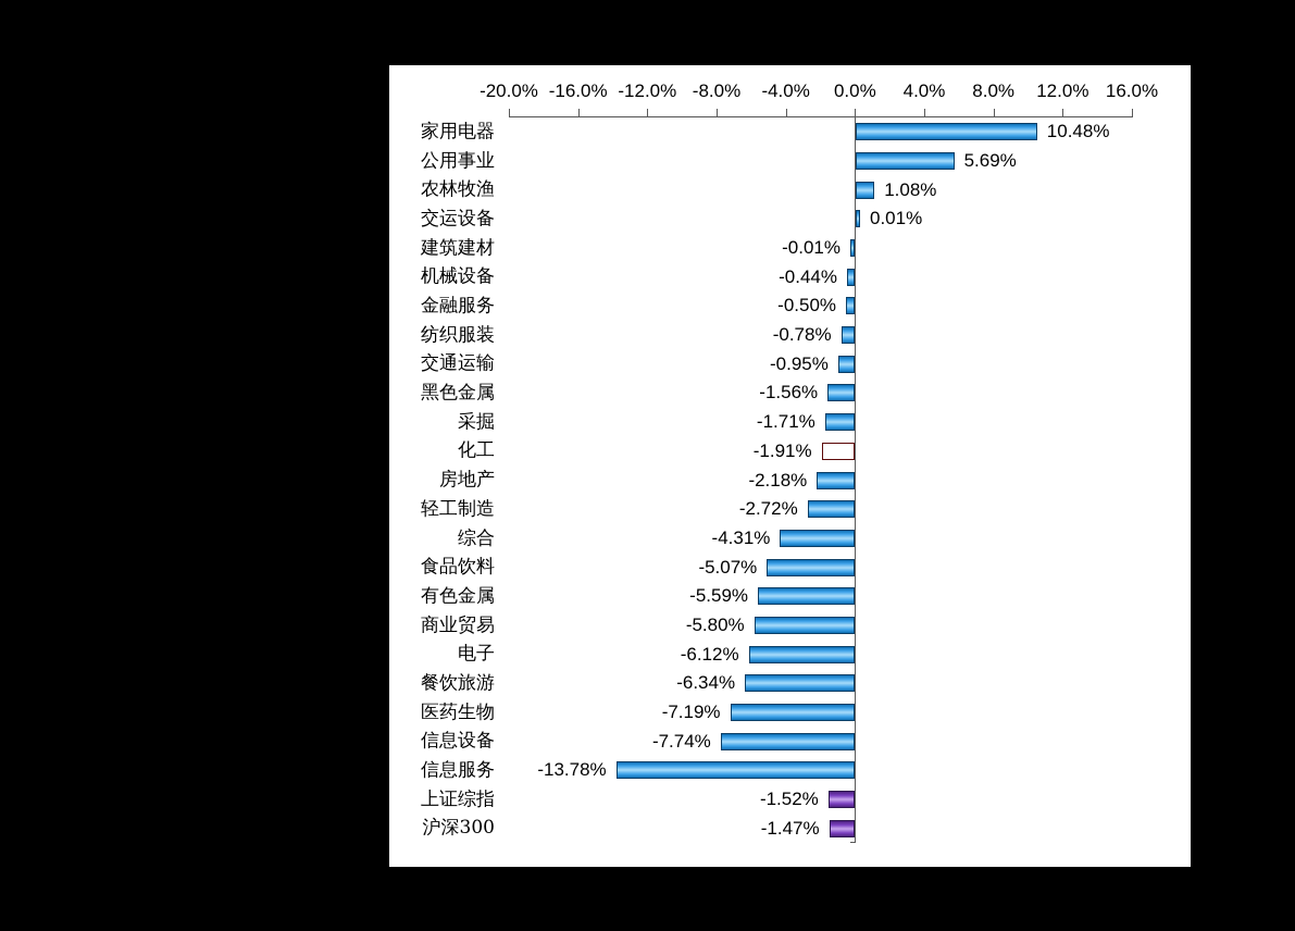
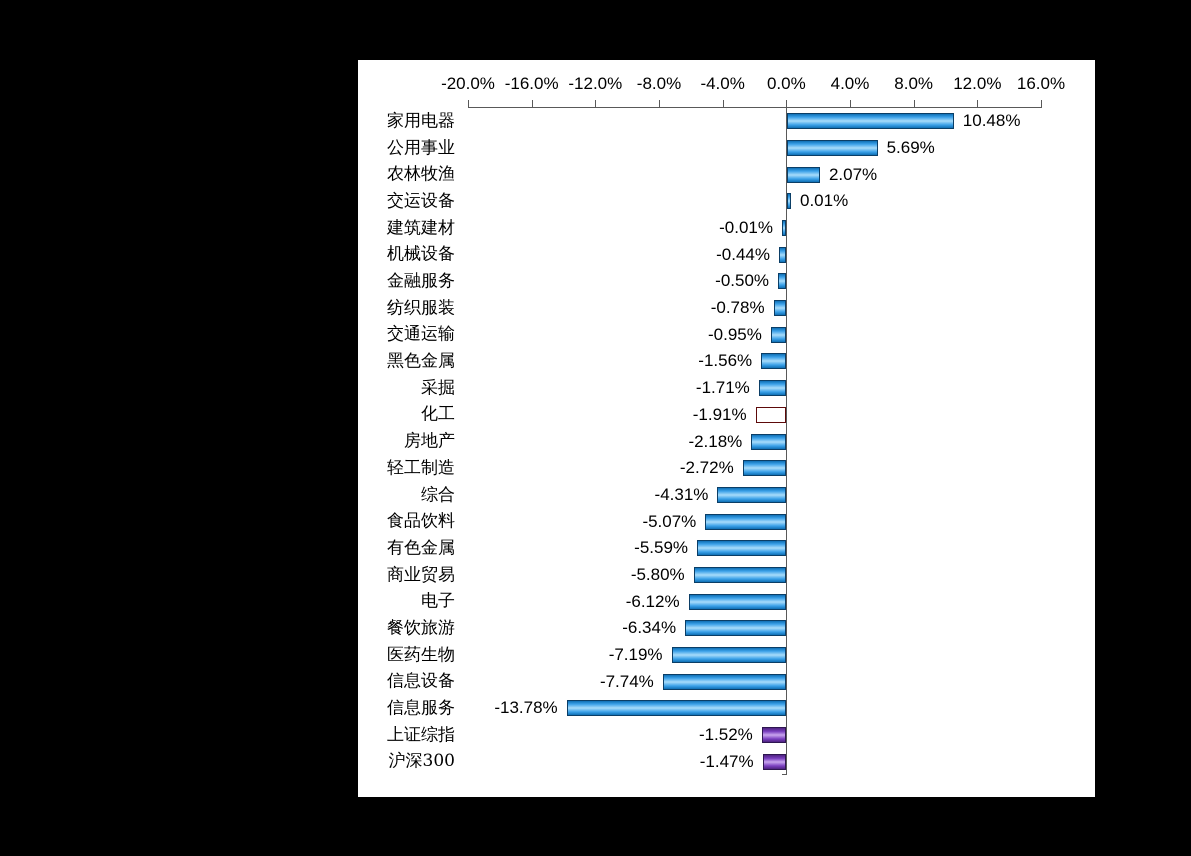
农林牧渔: 1.08% -> 2.07%
